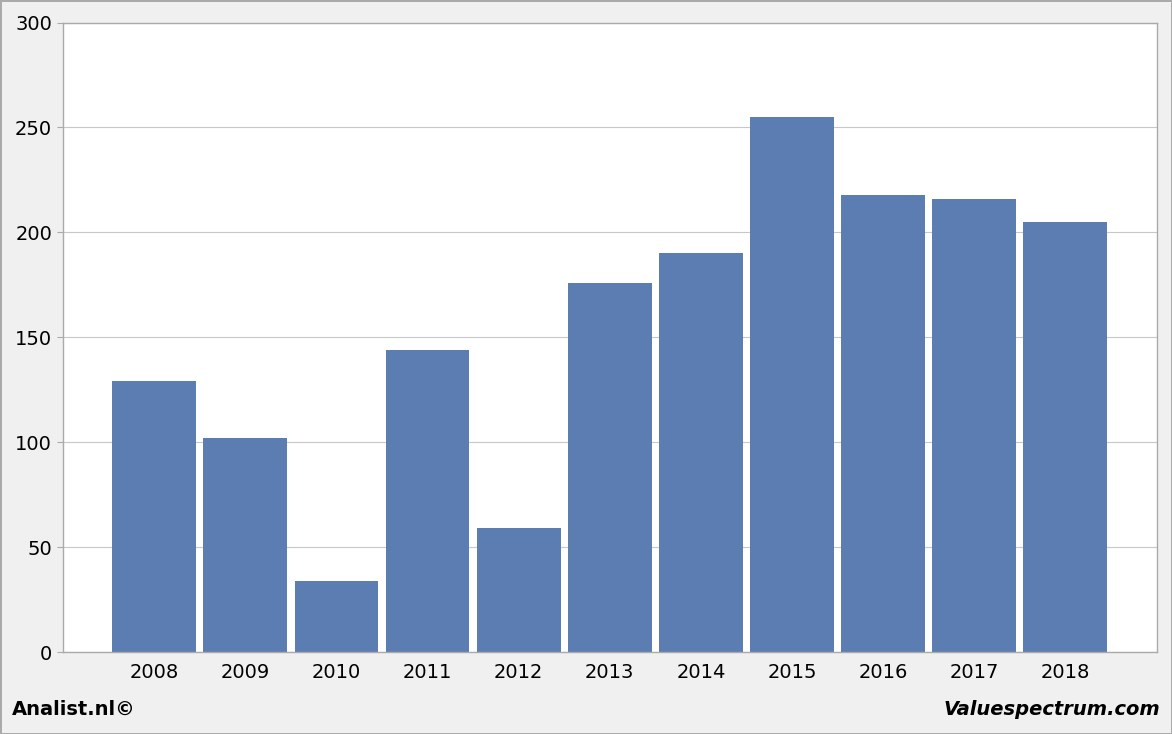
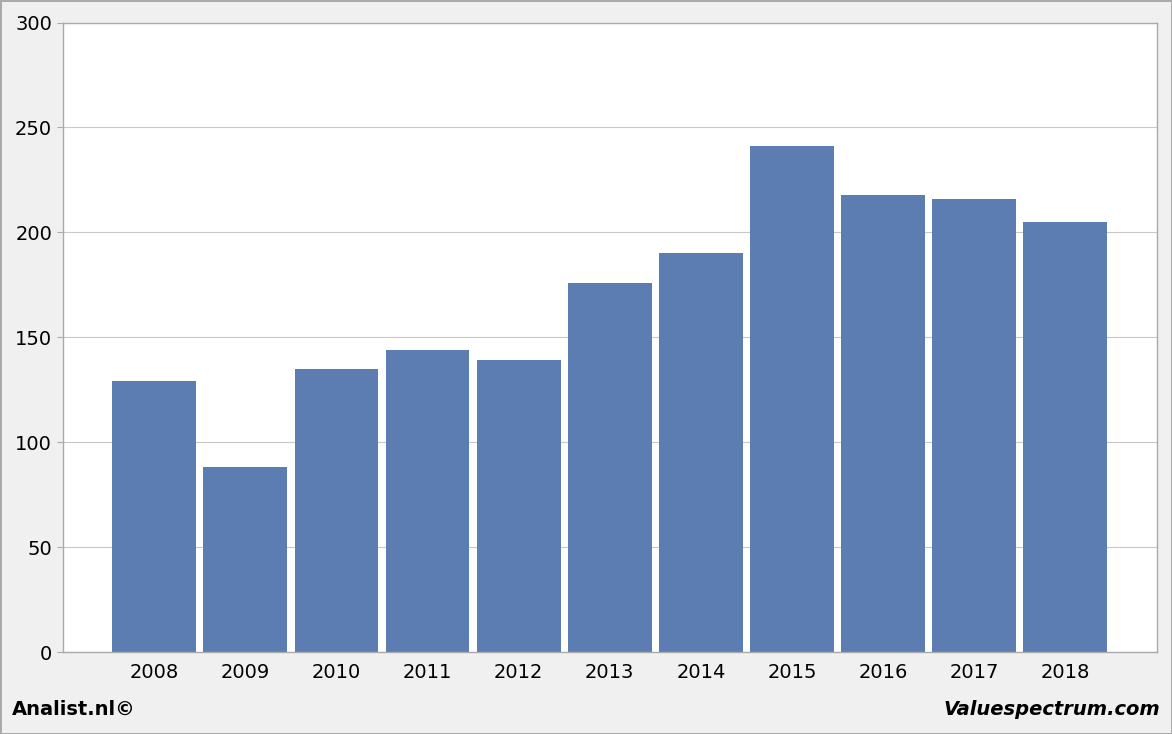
2009: 102 -> 88
2010: 34 -> 135
2012: 59 -> 139
2015: 255 -> 241
